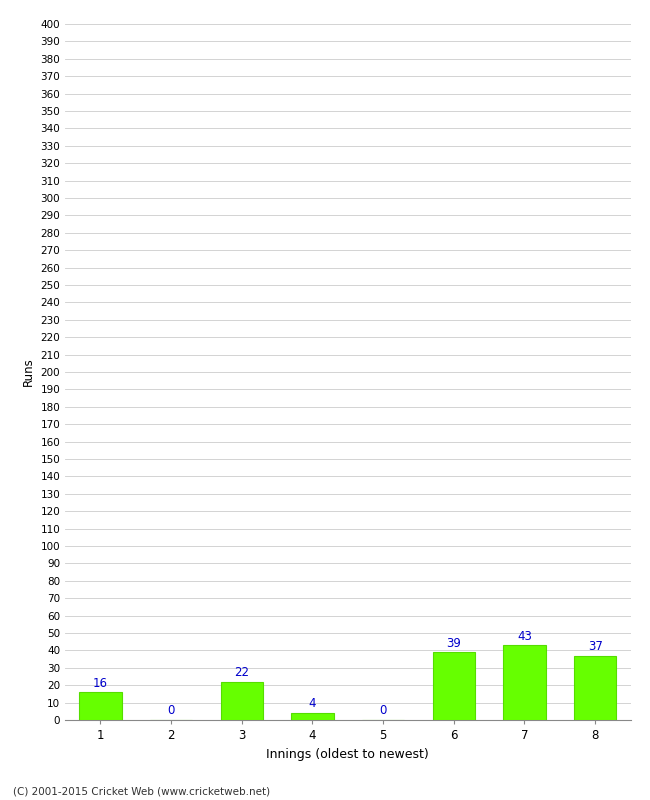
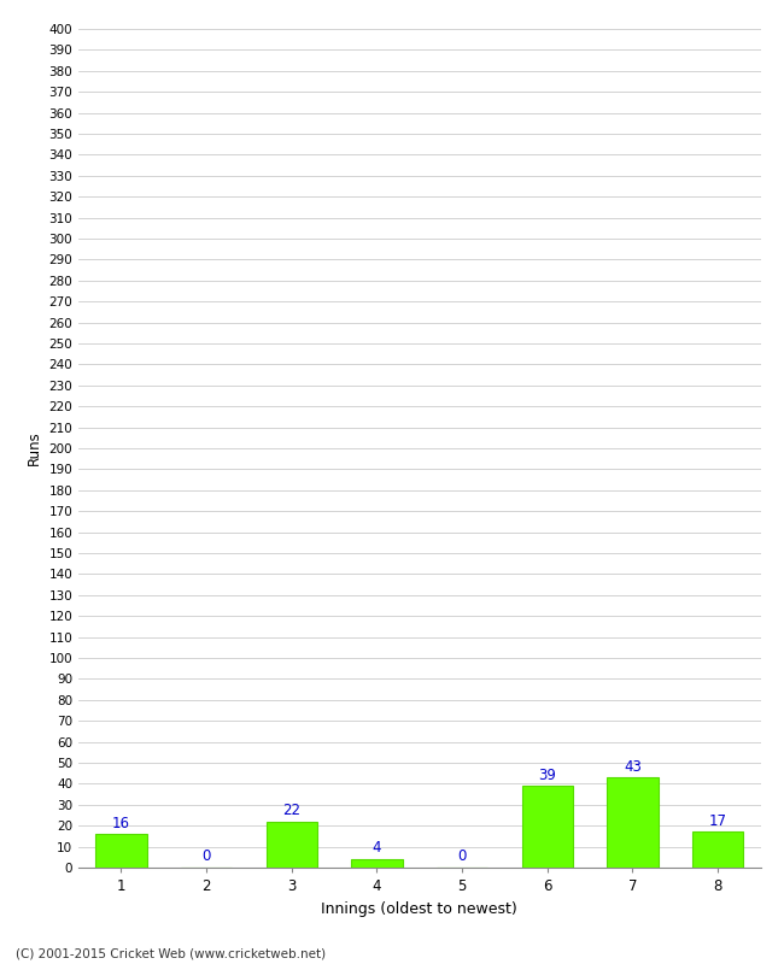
8: 37 -> 17
